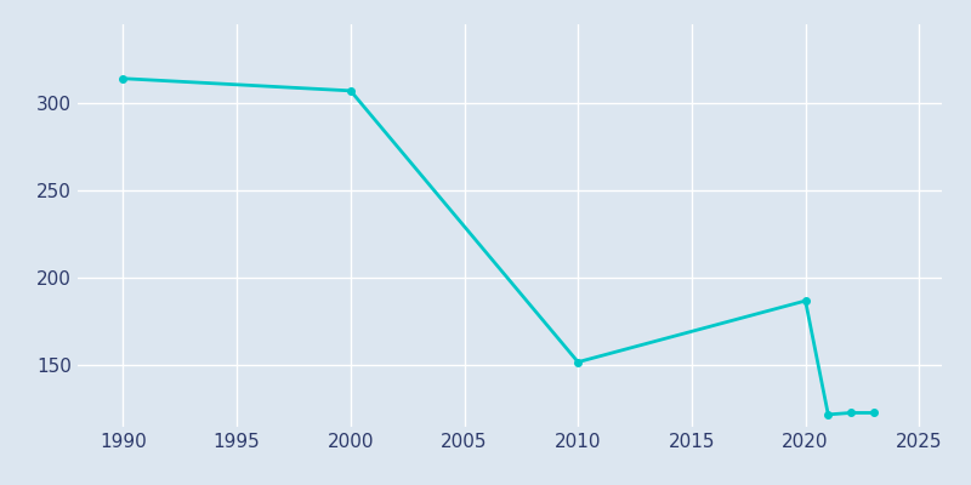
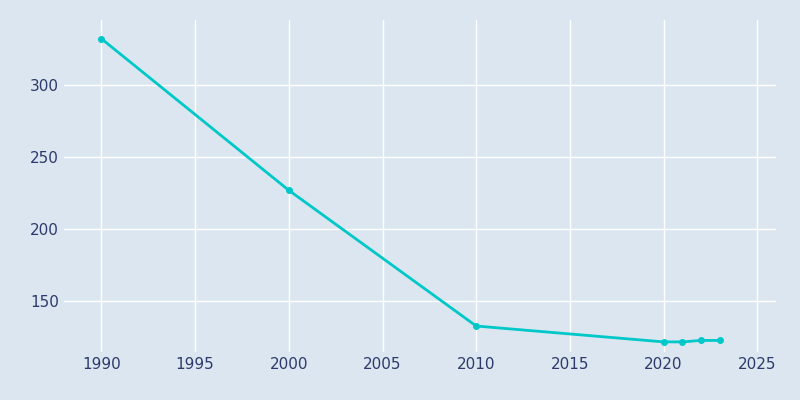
1990: 314 -> 332
2000: 307 -> 227
2010: 152 -> 133
2020: 187 -> 122
